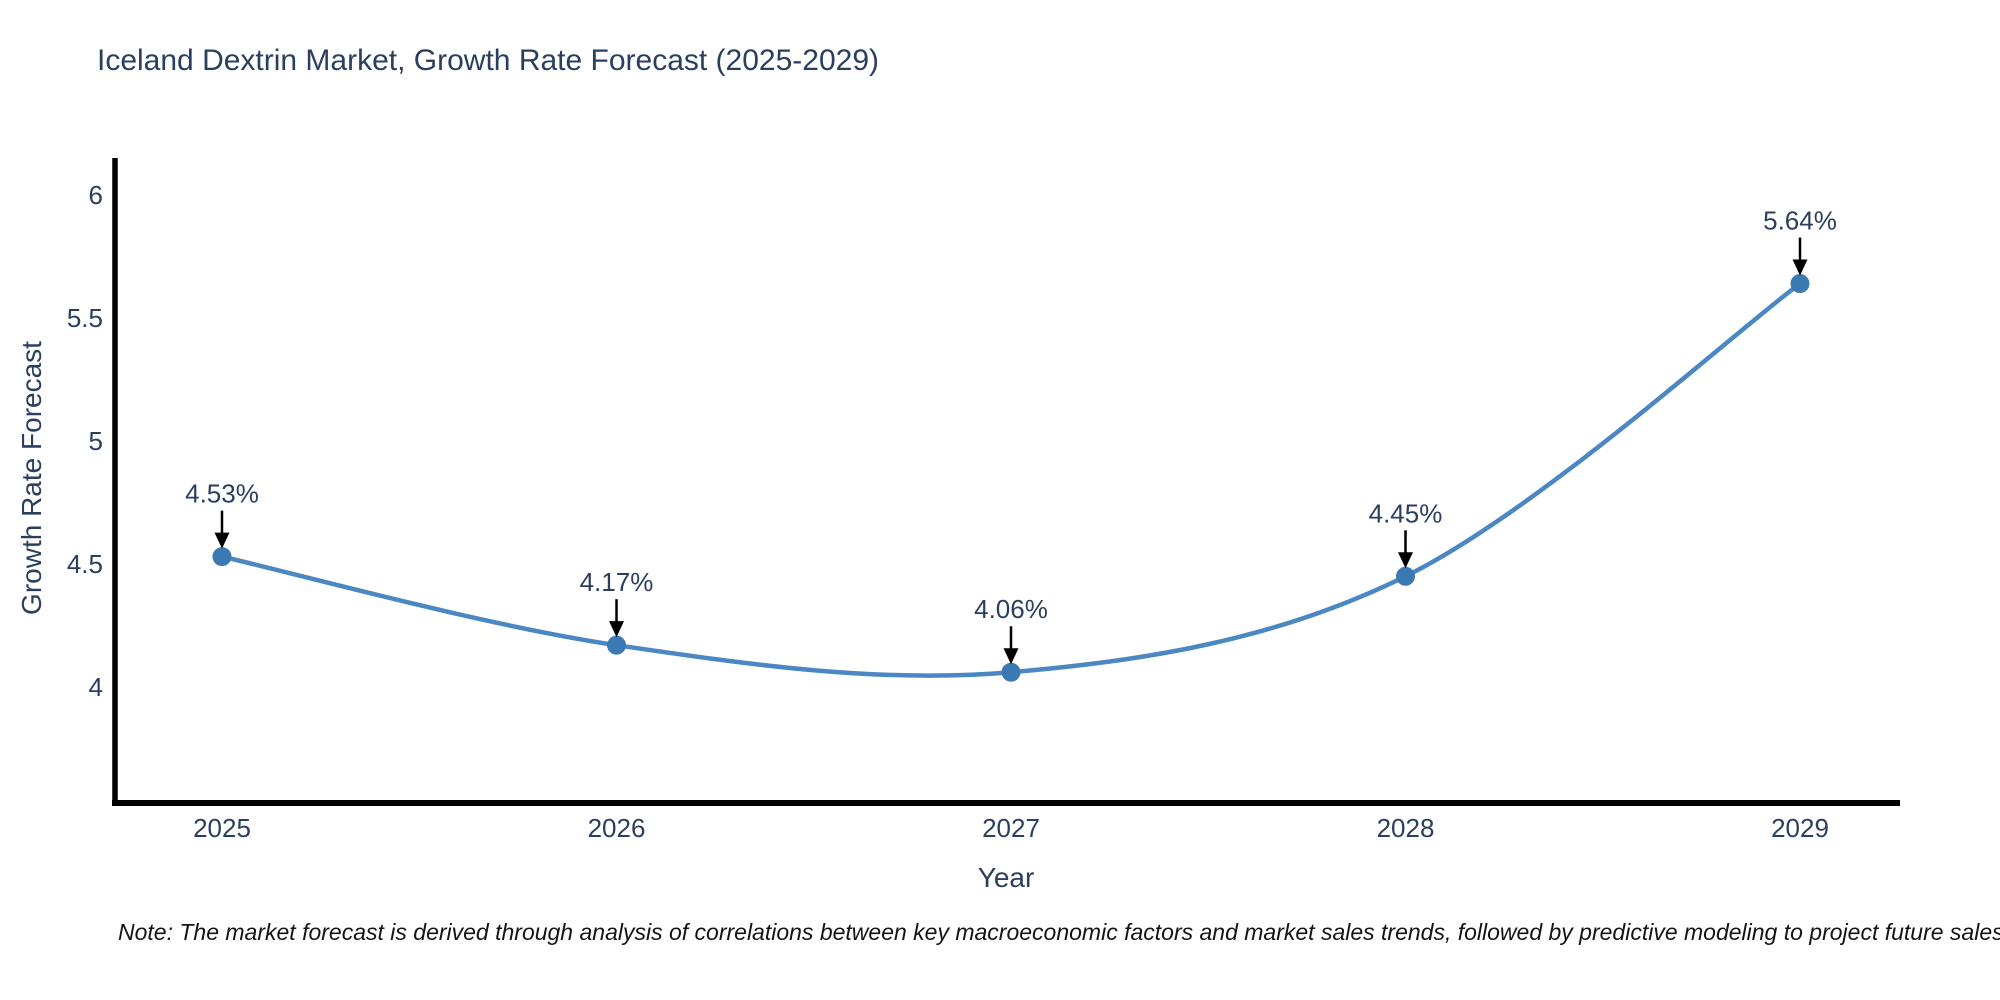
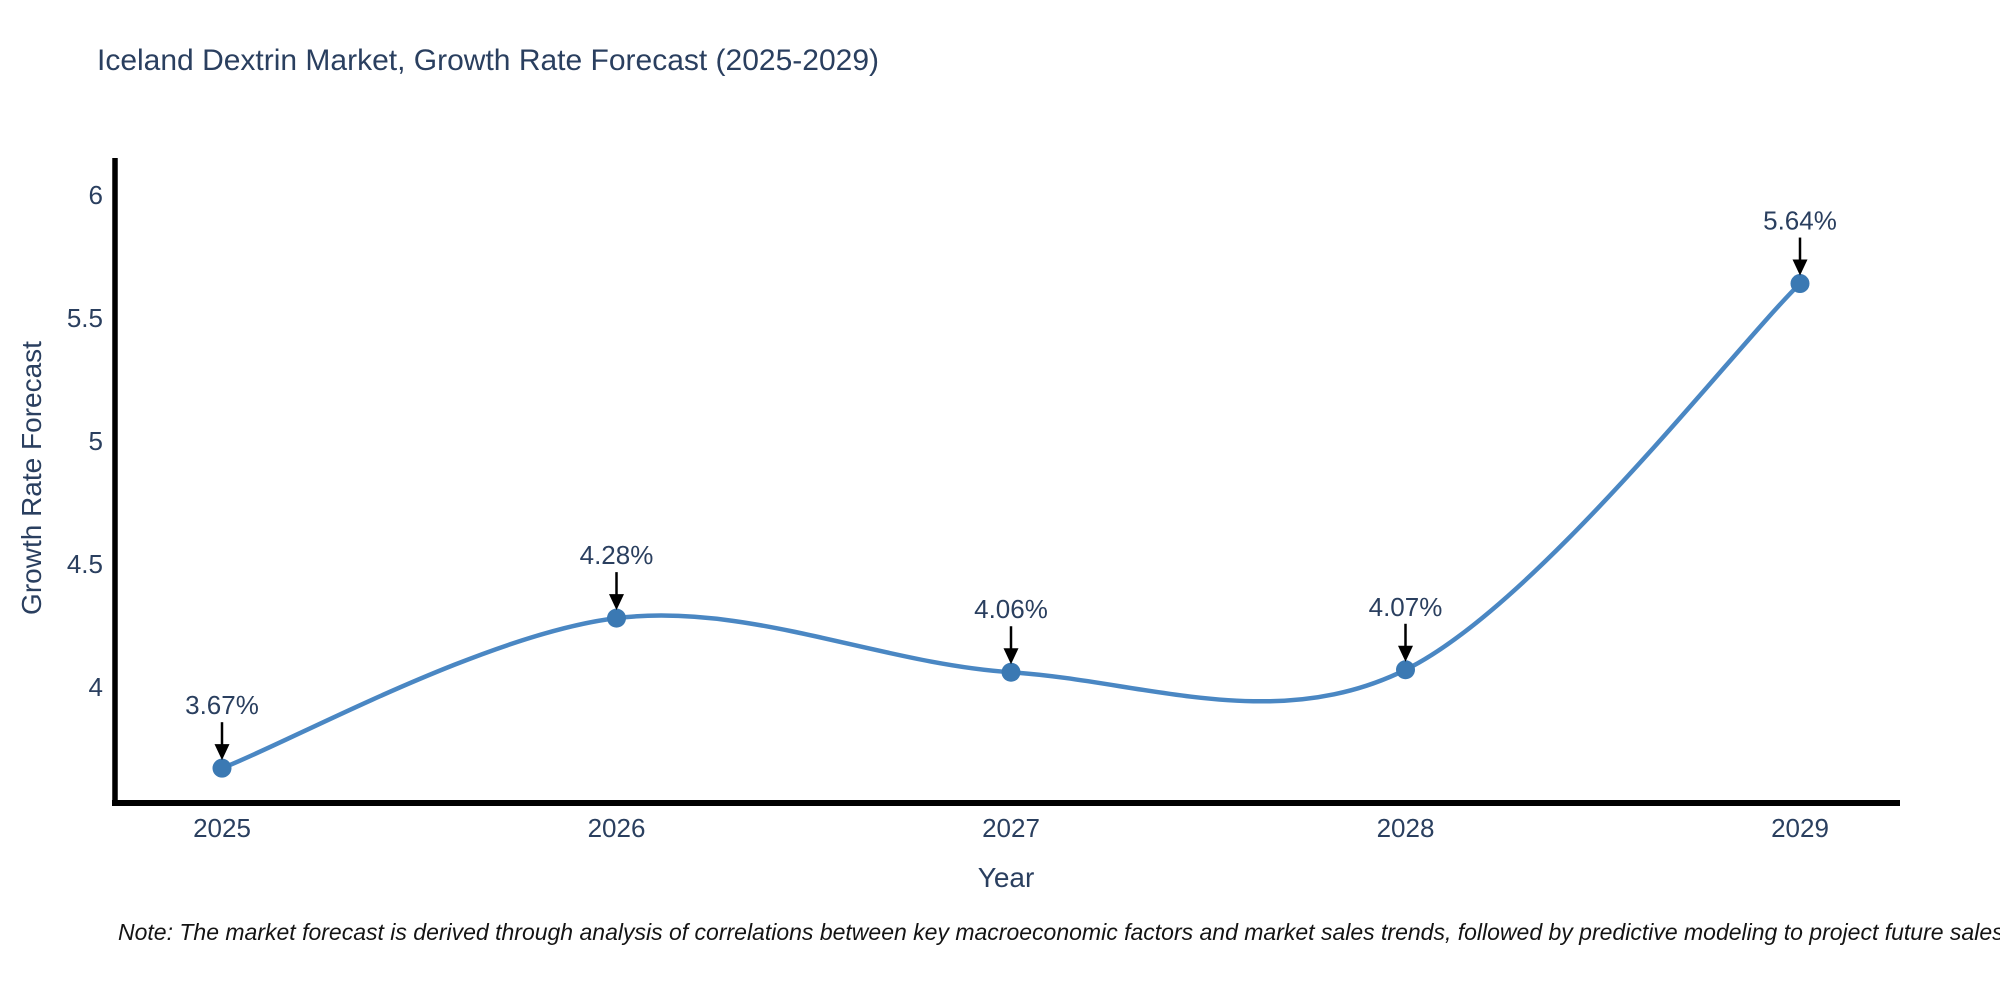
2025: 4.53% -> 3.67%
2026: 4.17% -> 4.28%
2028: 4.45% -> 4.07%
